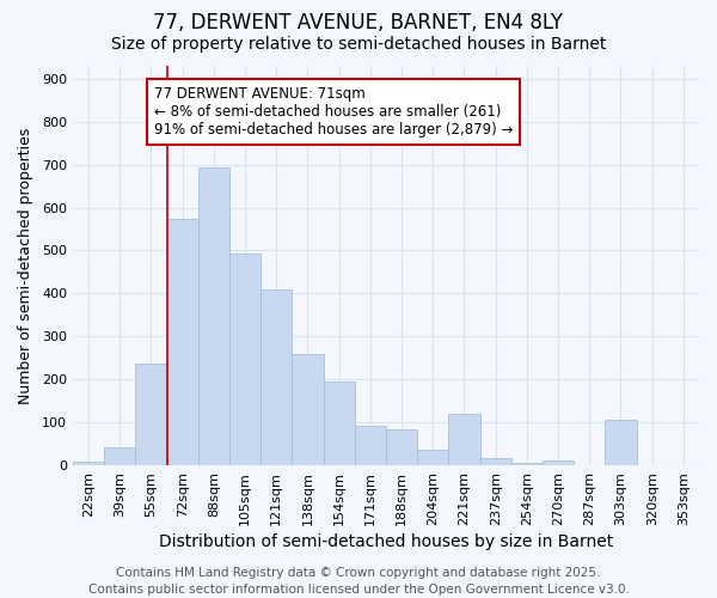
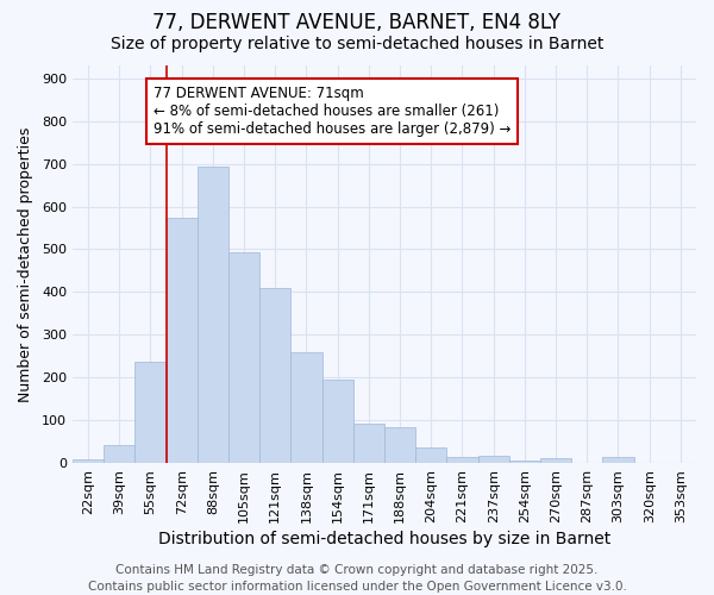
221sqm: 120 -> 13
303sqm: 105 -> 13
